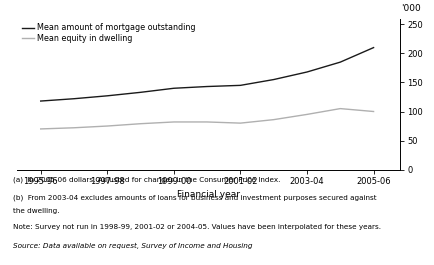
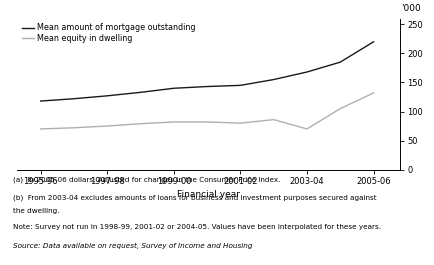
Mean equity in dwelling/2003-04: 95 -> 70
Mean amount of mortgage outstanding/2005-06: 210 -> 220
Mean equity in dwelling/2005-06: 100 -> 132
